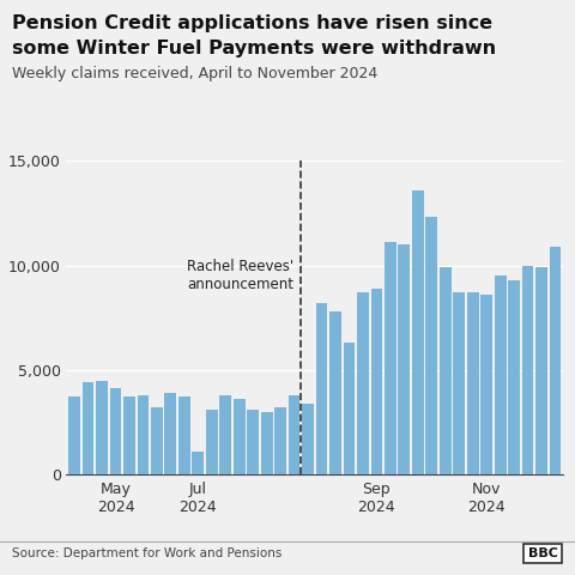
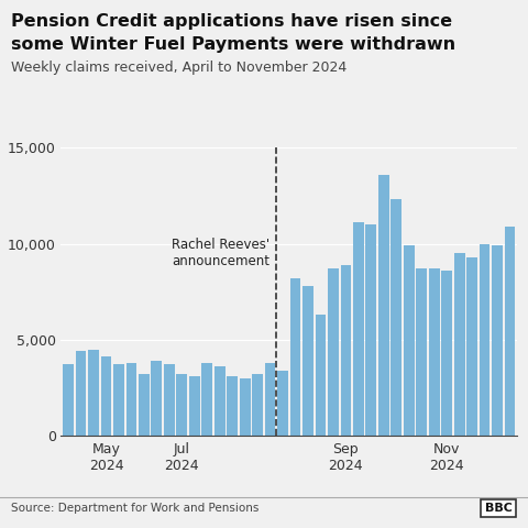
Jul 2024: 1,100 -> 3,200
